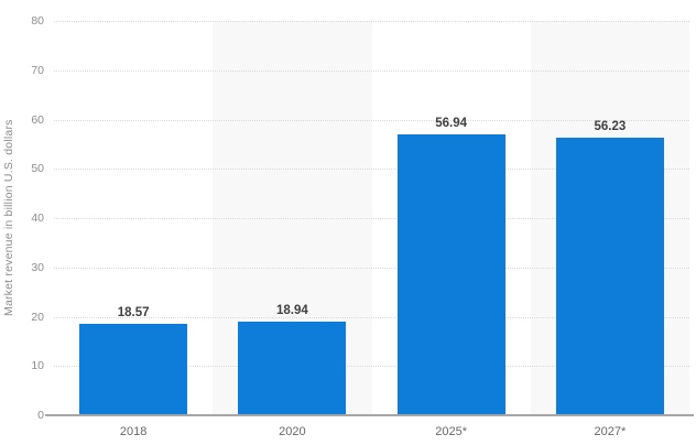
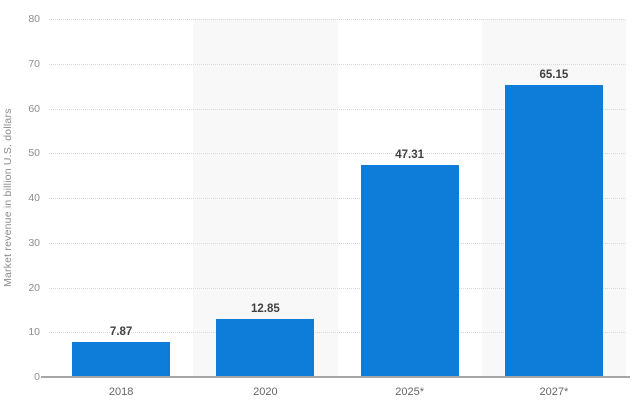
2018: 18.57 -> 7.87
2020: 18.94 -> 12.85
2025*: 56.94 -> 47.31
2027*: 56.23 -> 65.15
